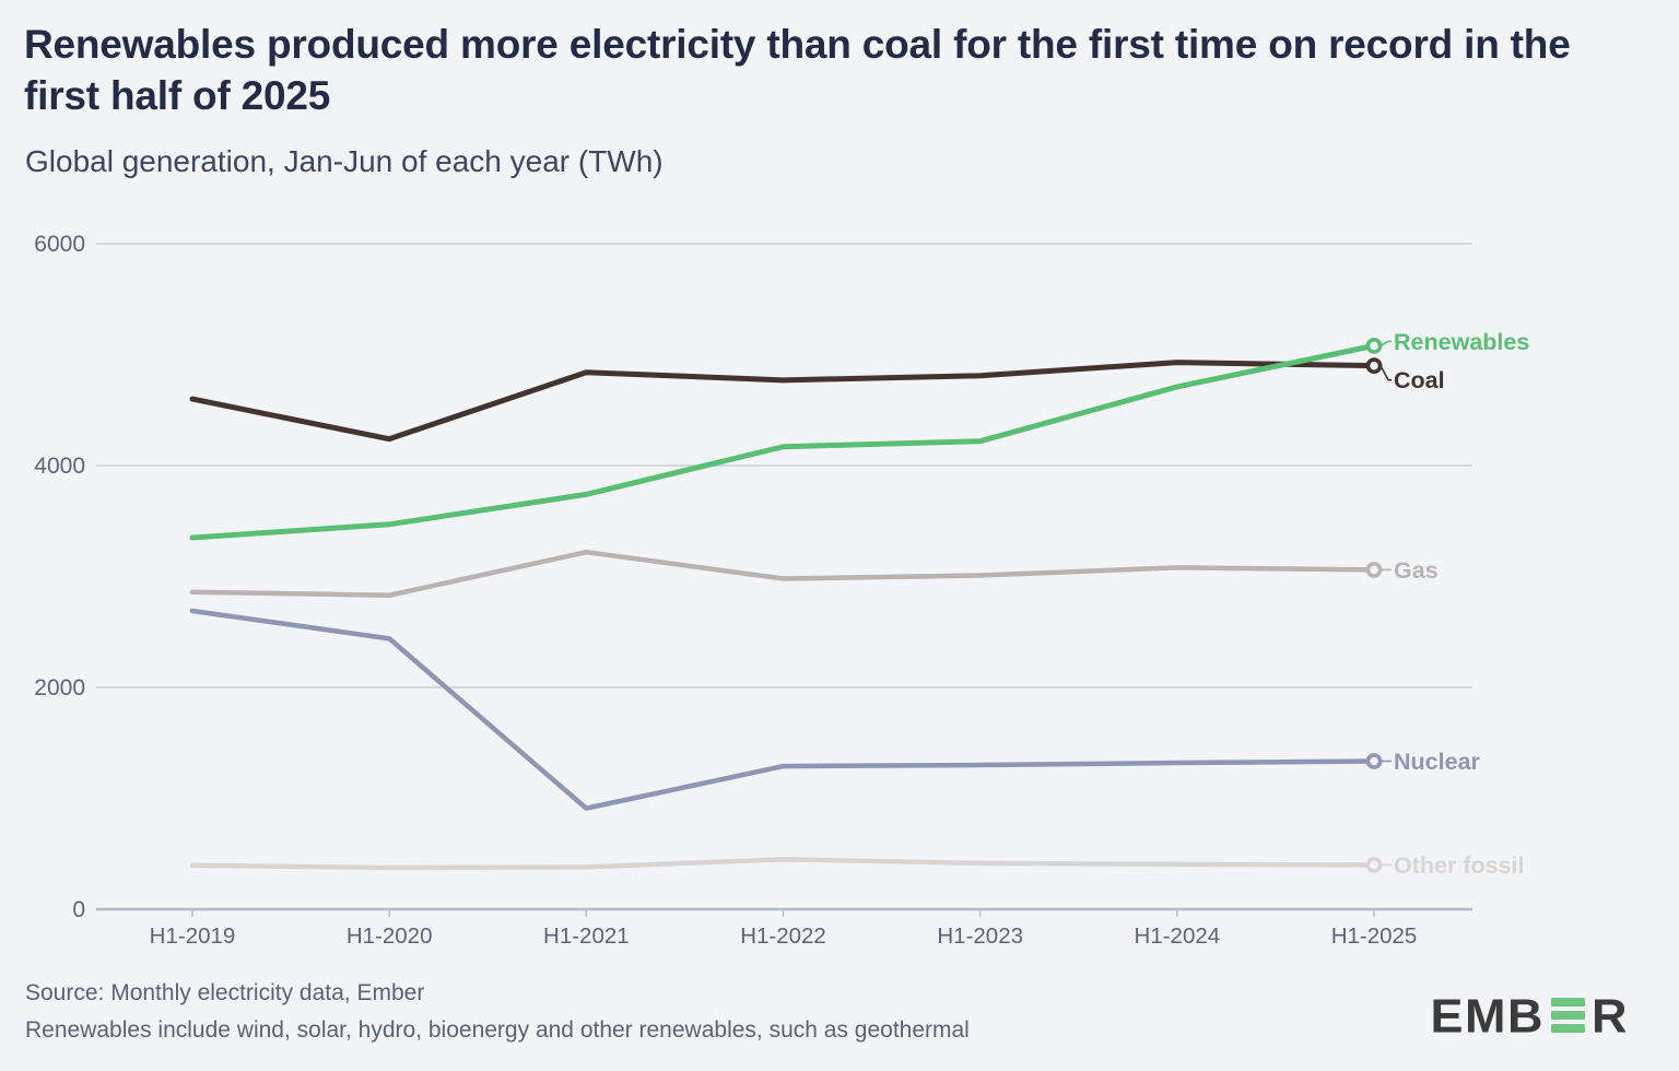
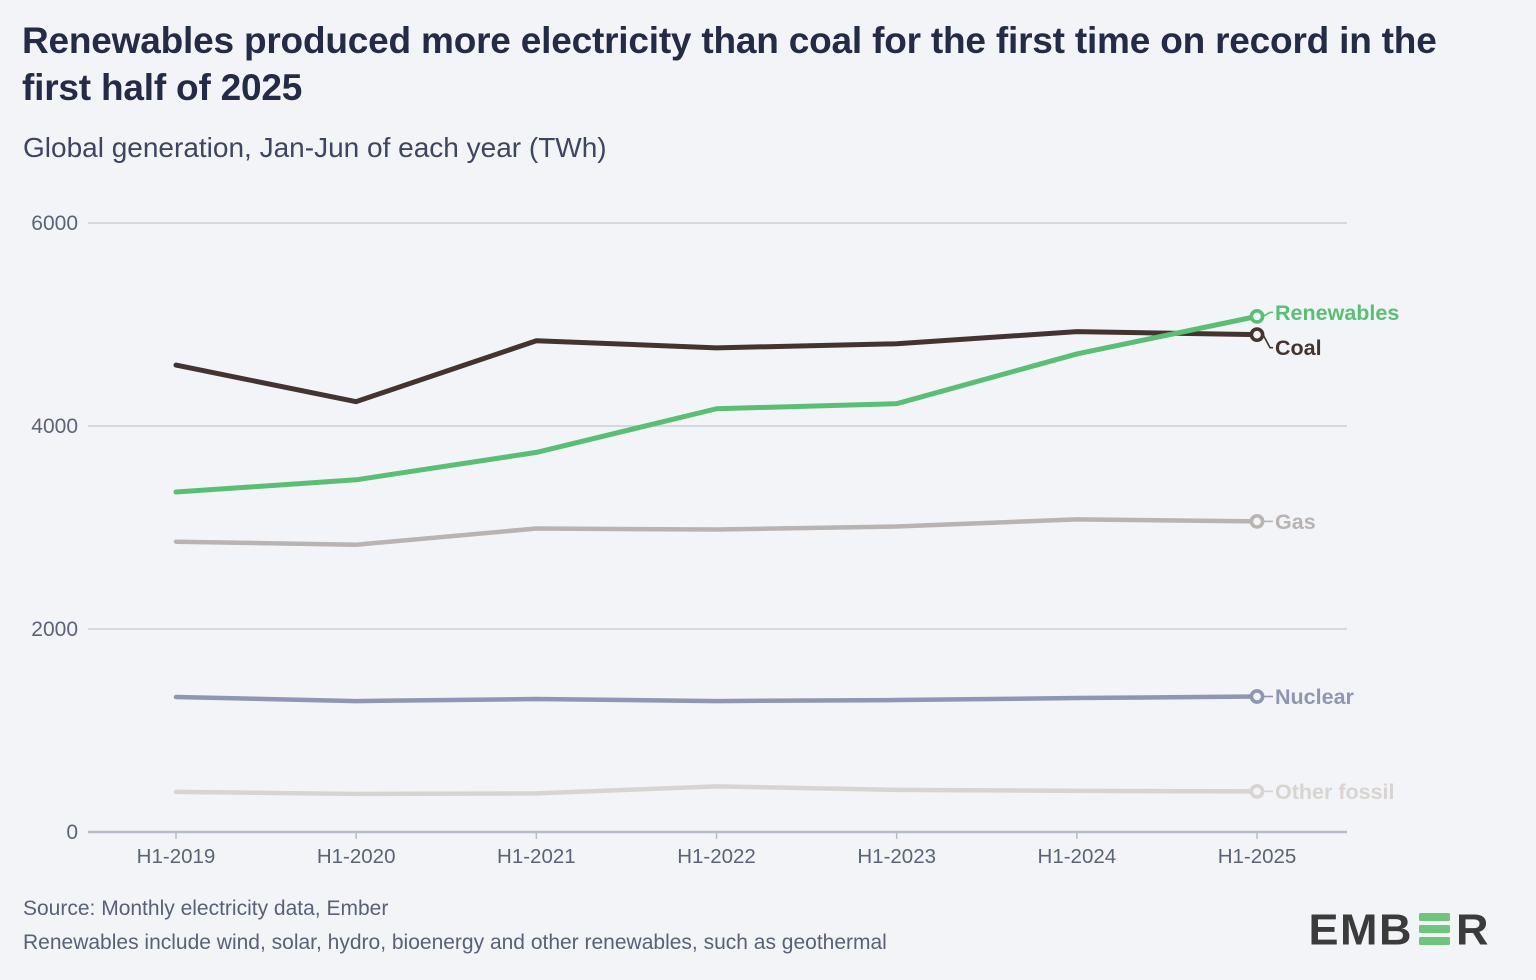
Nuclear/H1-2019: 2690 -> 1330
Nuclear/H1-2020: 2440 -> 1290
Gas/H1-2021: 3220 -> 2990
Nuclear/H1-2021: 910 -> 1310
